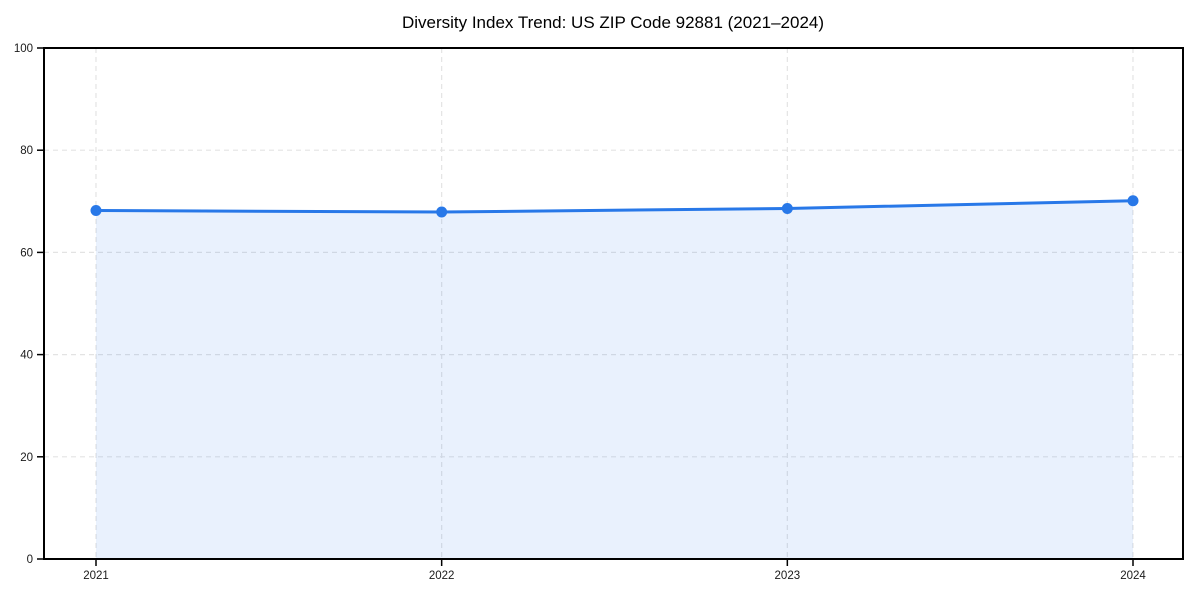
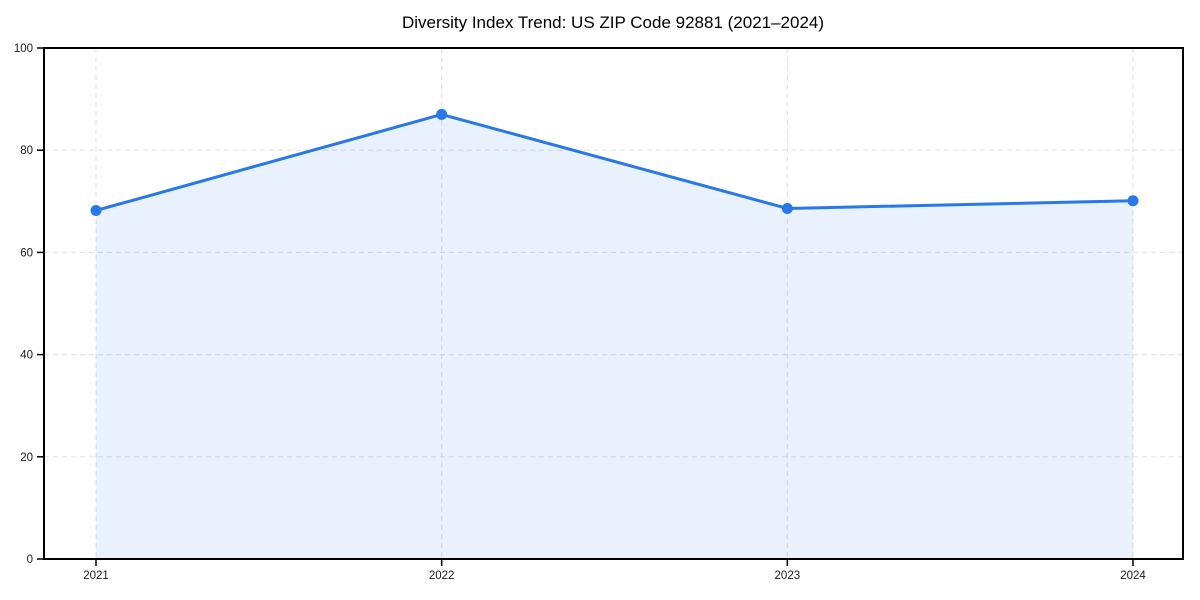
2022: 68 -> 87
